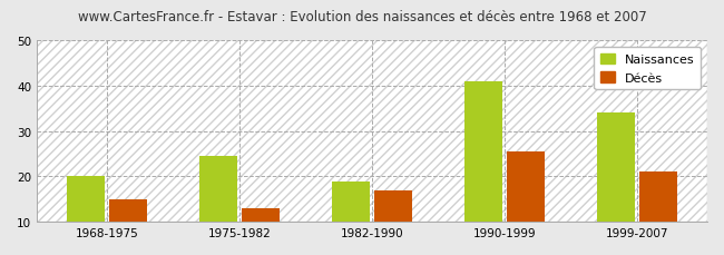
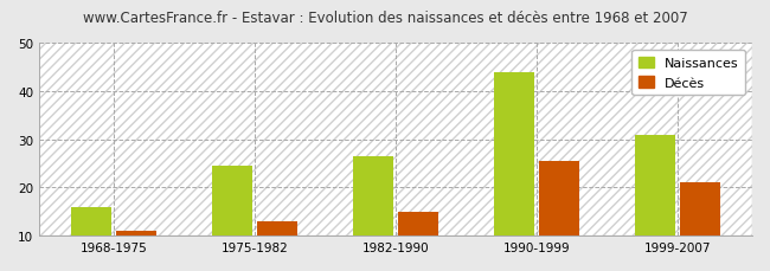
Naissances/1968-1975: 20.0 -> 16.0
Décès/1968-1975: 15.0 -> 11.0
Naissances/1982-1990: 19.0 -> 26.5
Décès/1982-1990: 17.0 -> 15.0
Naissances/1990-1999: 41.0 -> 44.0
Naissances/1999-2007: 34.0 -> 31.0
